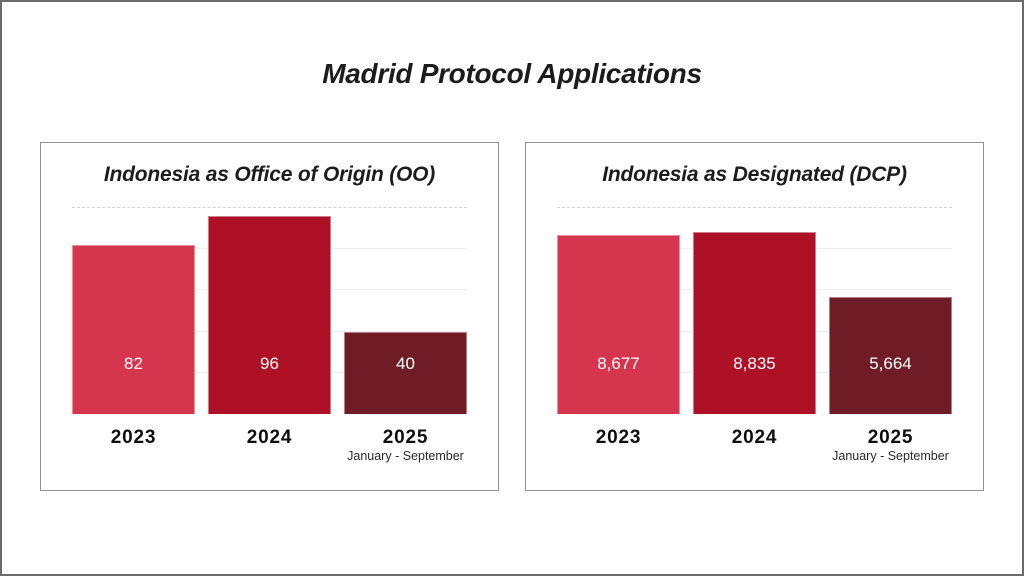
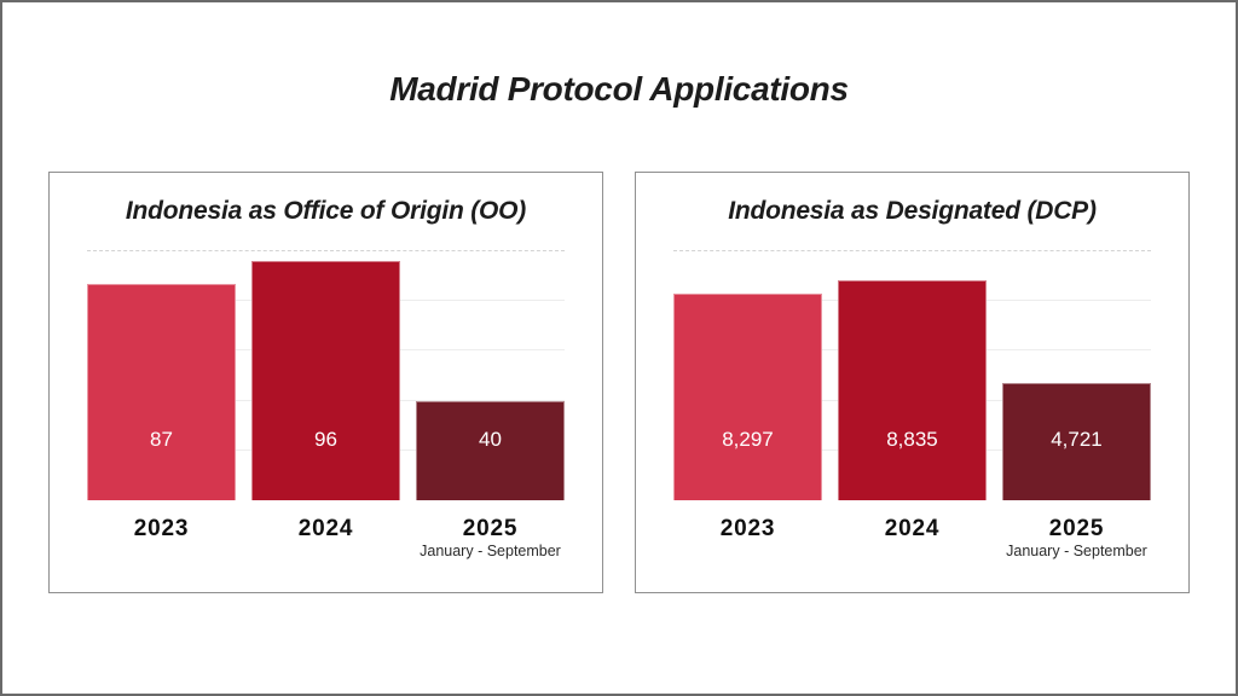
Indonesia as Office of Origin (OO)/2023: 82 -> 87
Indonesia as Designated (DCP)/2023: 8,677 -> 8,297
Indonesia as Designated (DCP)/2025: 5,664 -> 4,721
